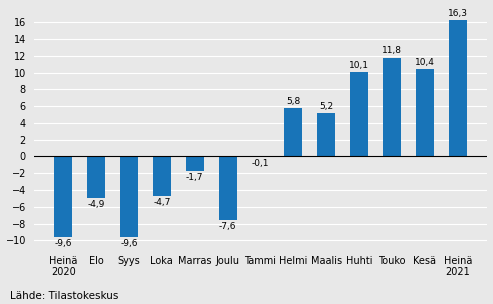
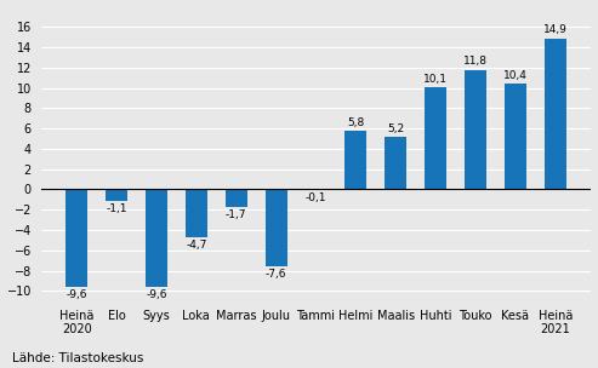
Elo: -4,9 -> -1,1
Heinä 2021: 16,3 -> 14,9
